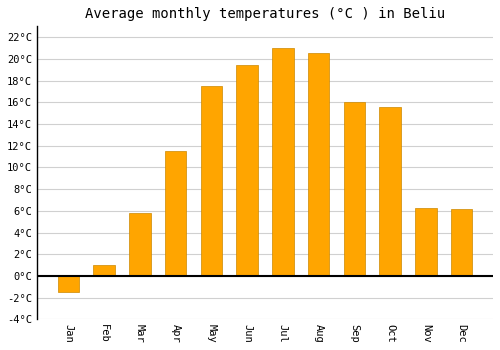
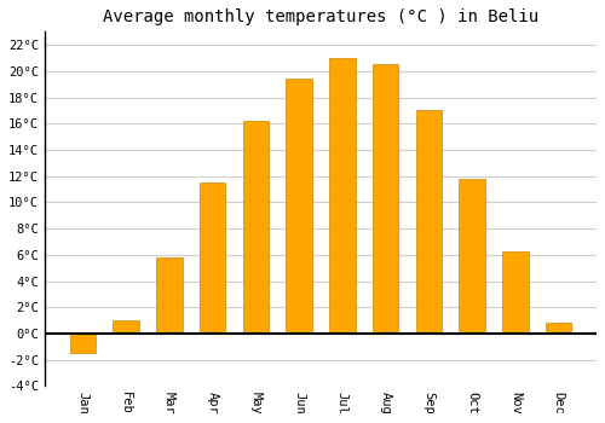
May: 17.5°C -> 16.2°C
Sep: 16.0°C -> 17.0°C
Oct: 15.6°C -> 11.8°C
Dec: 6.2°C -> 0.8°C
